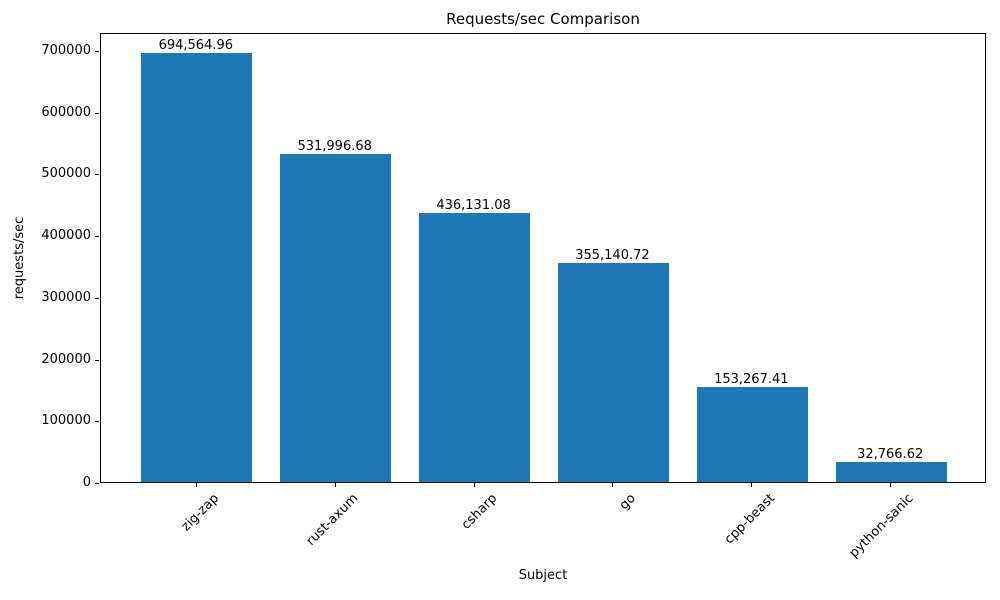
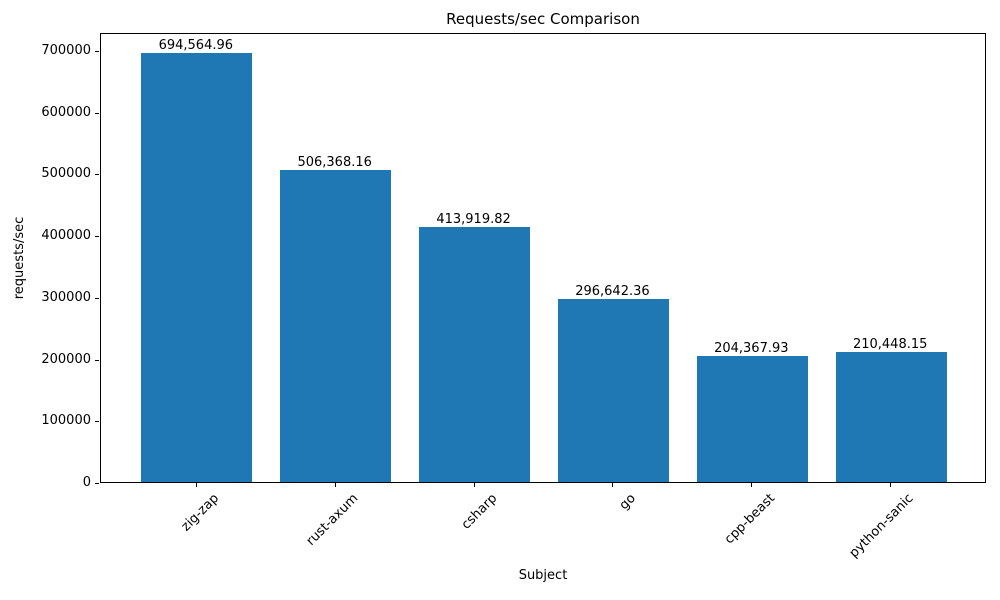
rust-axum: 531,996.68 -> 506,368.16
csharp: 436,131.08 -> 413,919.82
go: 355,140.72 -> 296,642.36
cpp-beast: 153,267.41 -> 204,367.93
python-sanic: 32,766.62 -> 210,448.15
